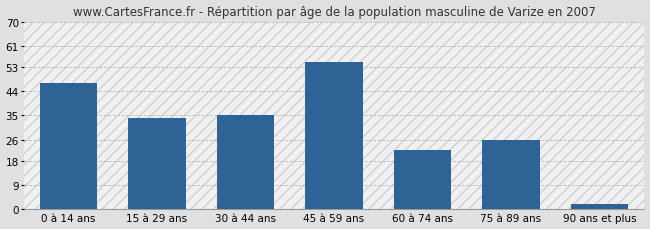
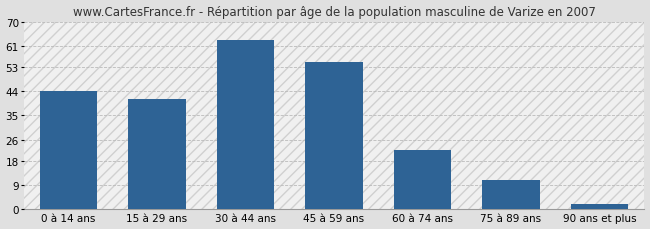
0 à 14 ans: 47 -> 44
15 à 29 ans: 34 -> 41
30 à 44 ans: 35 -> 63
75 à 89 ans: 26 -> 11
